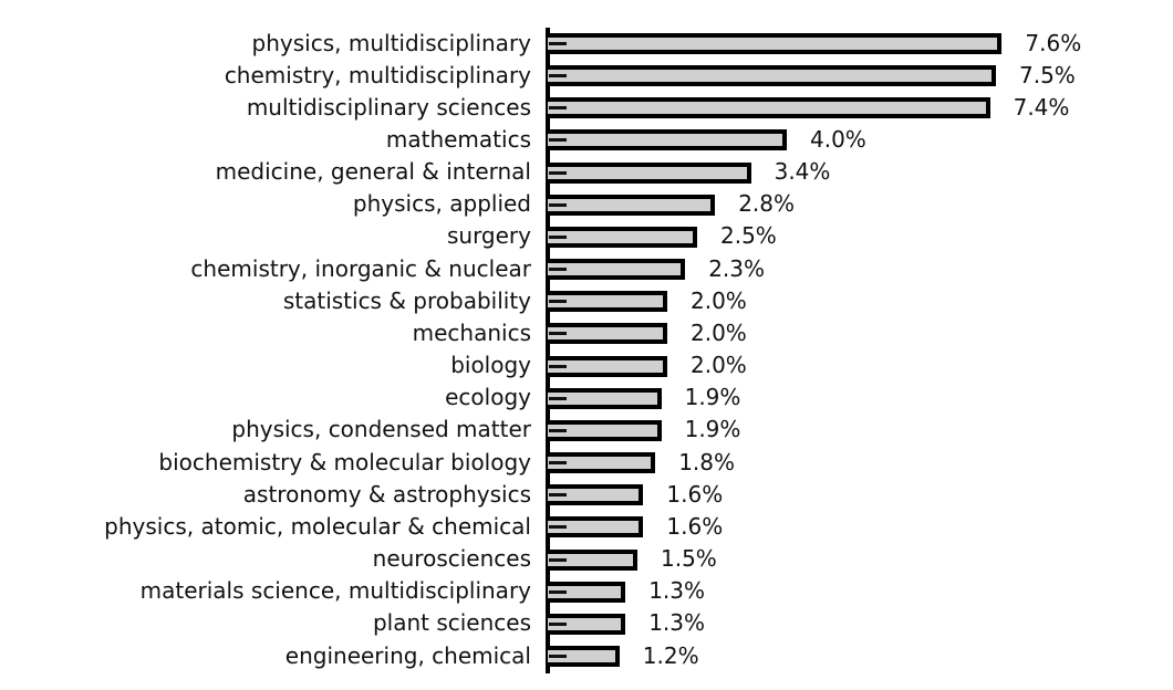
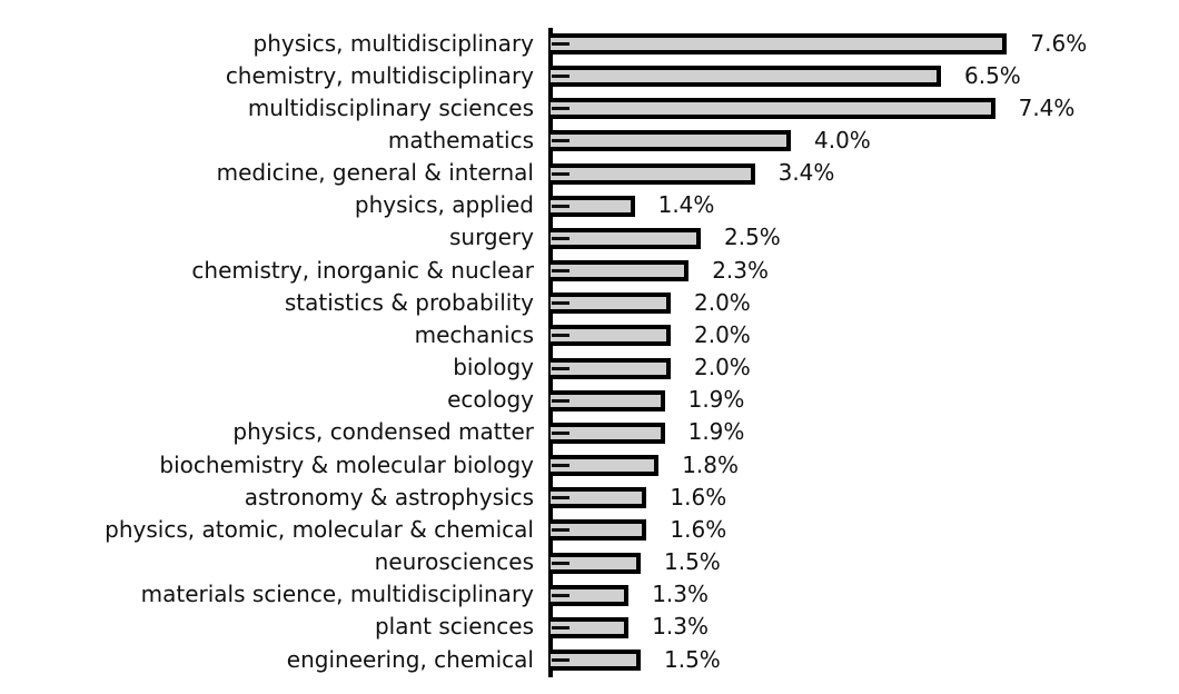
chemistry, multidisciplinary: 7.5% -> 6.5%
physics, applied: 2.8% -> 1.4%
engineering, chemical: 1.2% -> 1.5%
